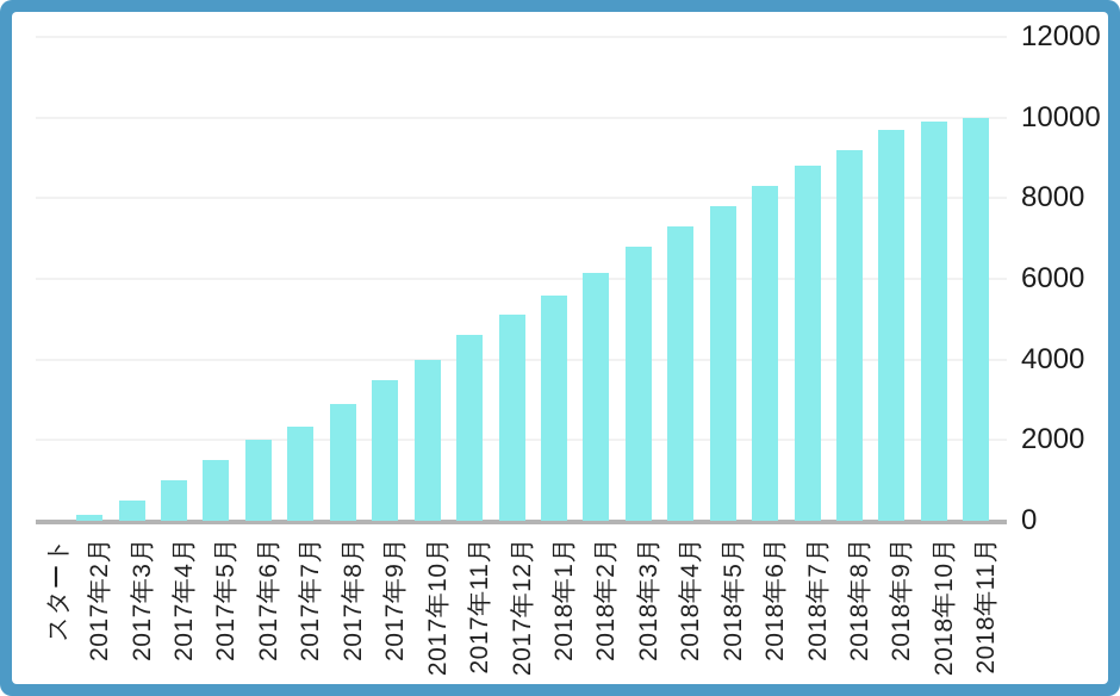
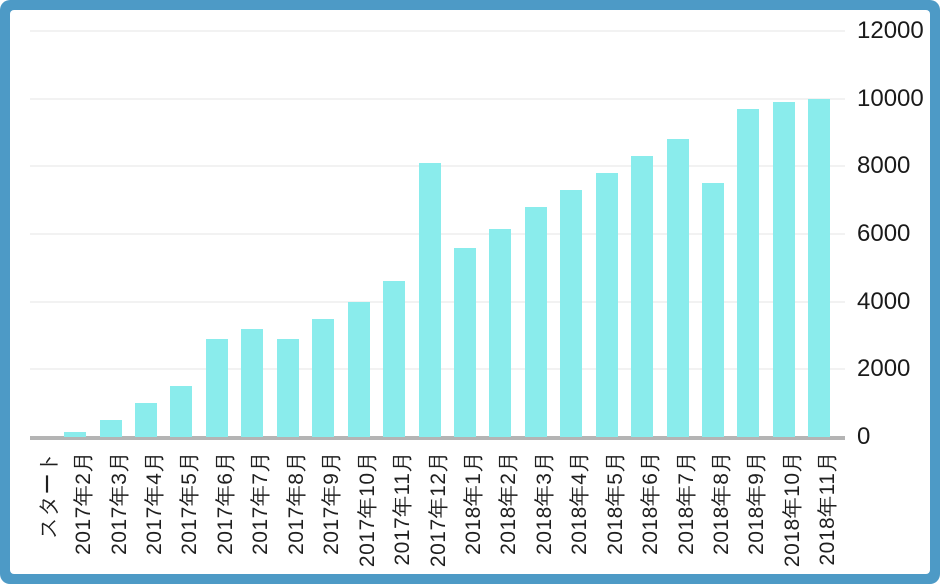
2017年6月: 2000 -> 2900
2017年7月: 2400 -> 3200
2017年12月: 5100 -> 8100
2018年8月: 9200 -> 7500
